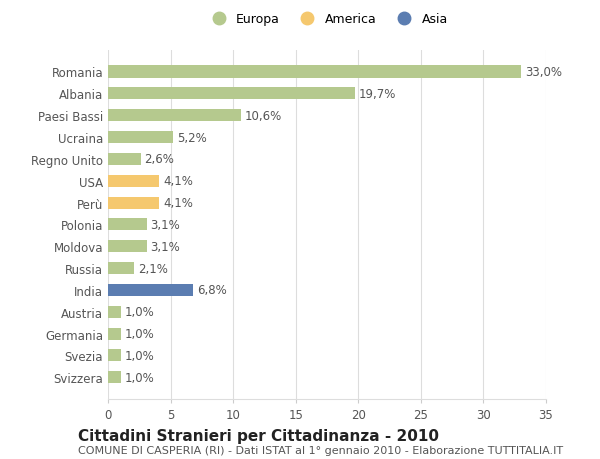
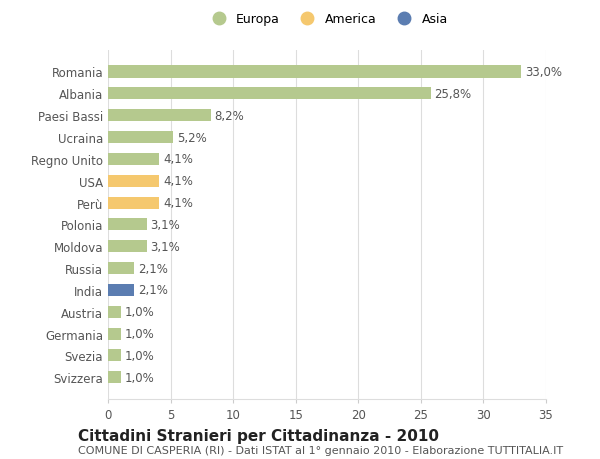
Albania: 19,7% -> 25,8%
Paesi Bassi: 10,6% -> 8,2%
Regno Unito: 2,6% -> 4,1%
India: 6,8% -> 2,1%
